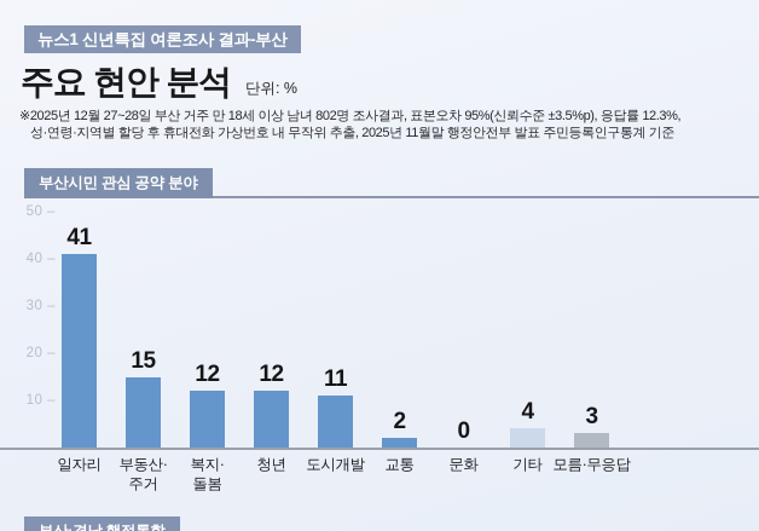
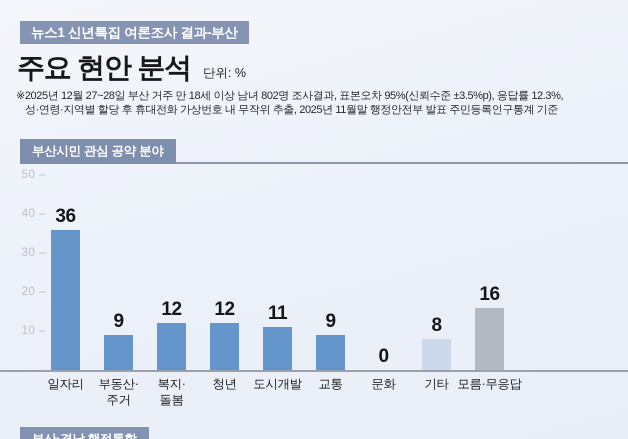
일자리: 41 -> 36
부동산· 주거: 15 -> 9
교통: 2 -> 9
기타: 4 -> 8
모름·무응답: 3 -> 16
